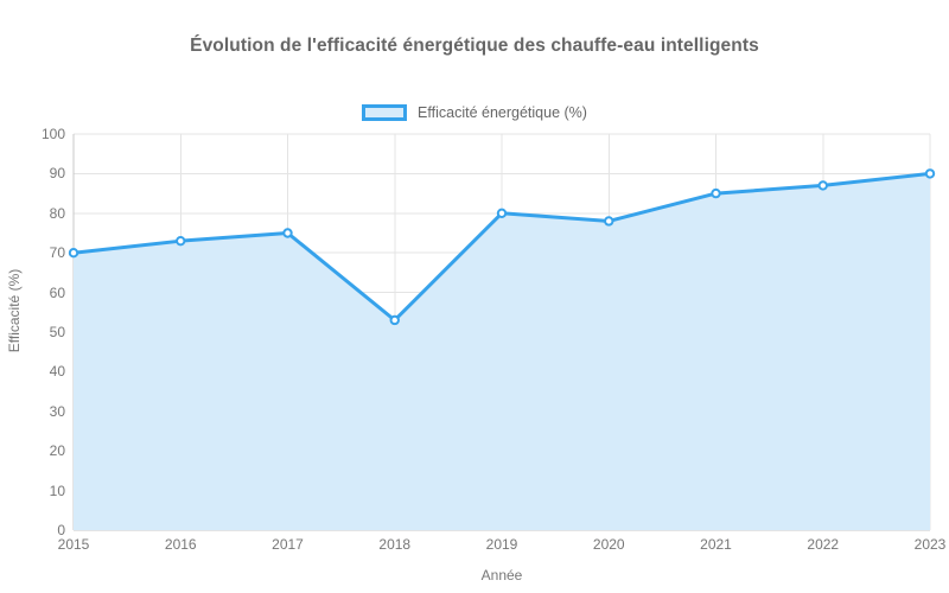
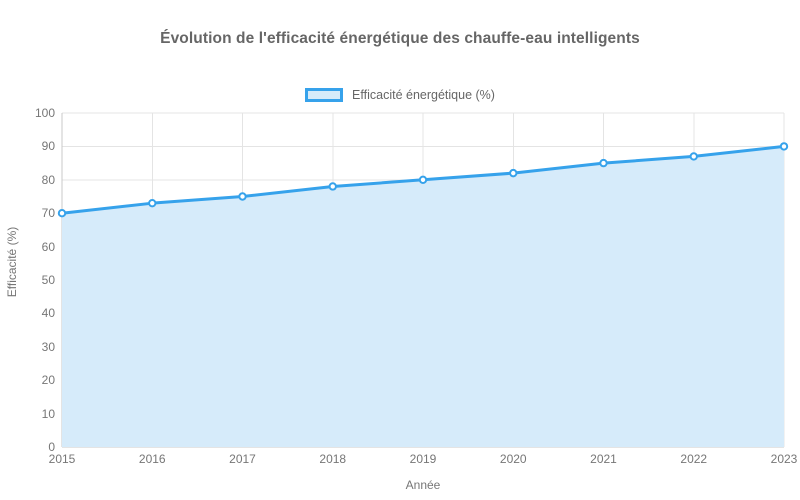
2018: 53 -> 78
2020: 78 -> 82
